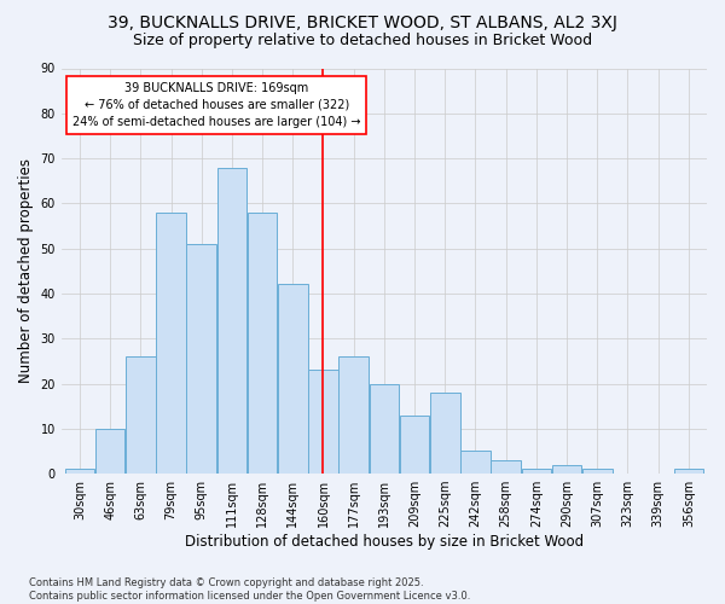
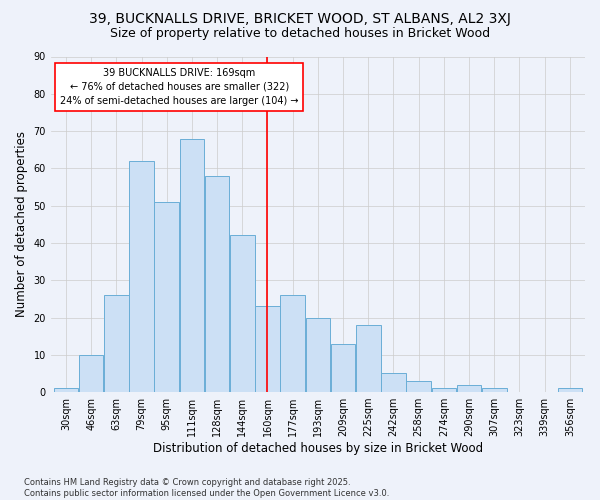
79sqm: 58 -> 62
